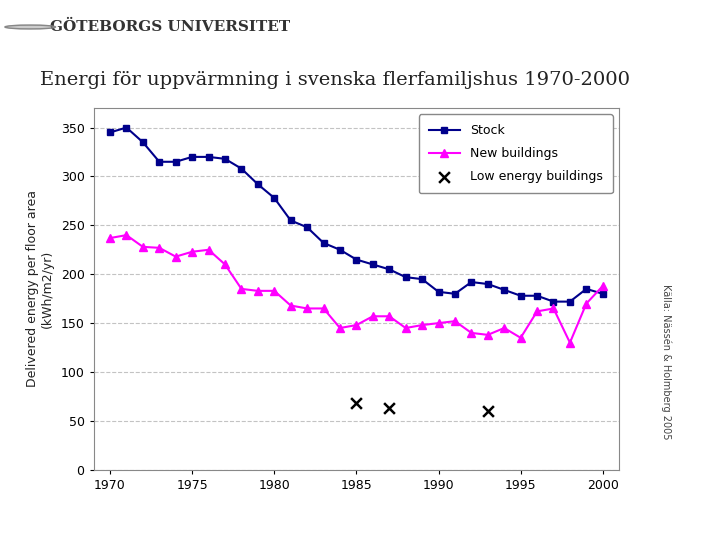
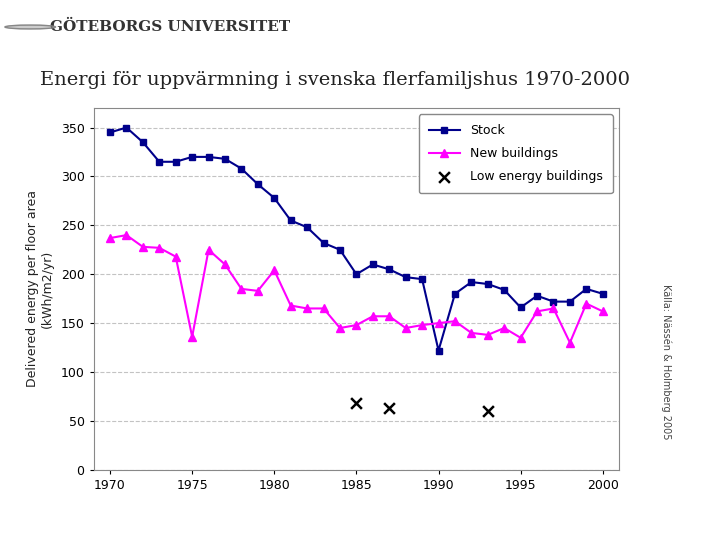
New buildings/1975: 223 -> 136
New buildings/1980: 183 -> 204
Stock/1985: 215 -> 200
Stock/1990: 182 -> 122
Stock/1995: 178 -> 166
New buildings/2000: 188 -> 162
